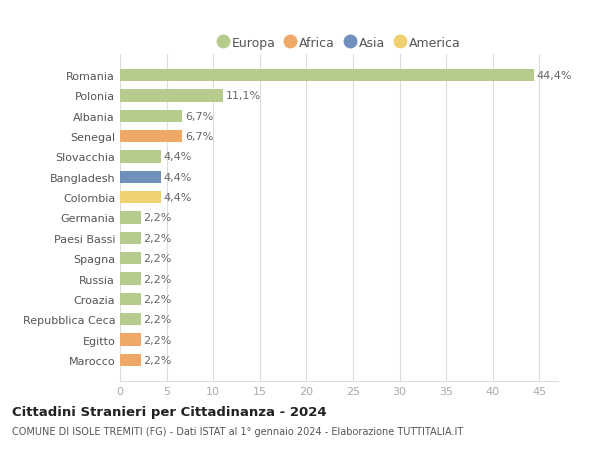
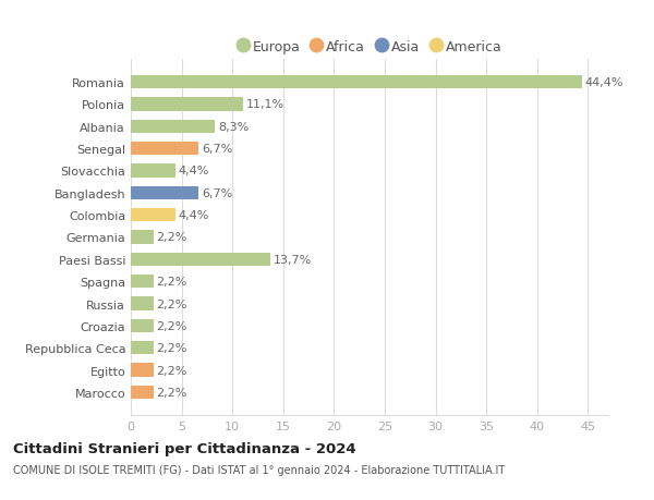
Albania: 6,7% -> 8,3%
Bangladesh: 4,4% -> 6,7%
Paesi Bassi: 2,2% -> 13,7%
